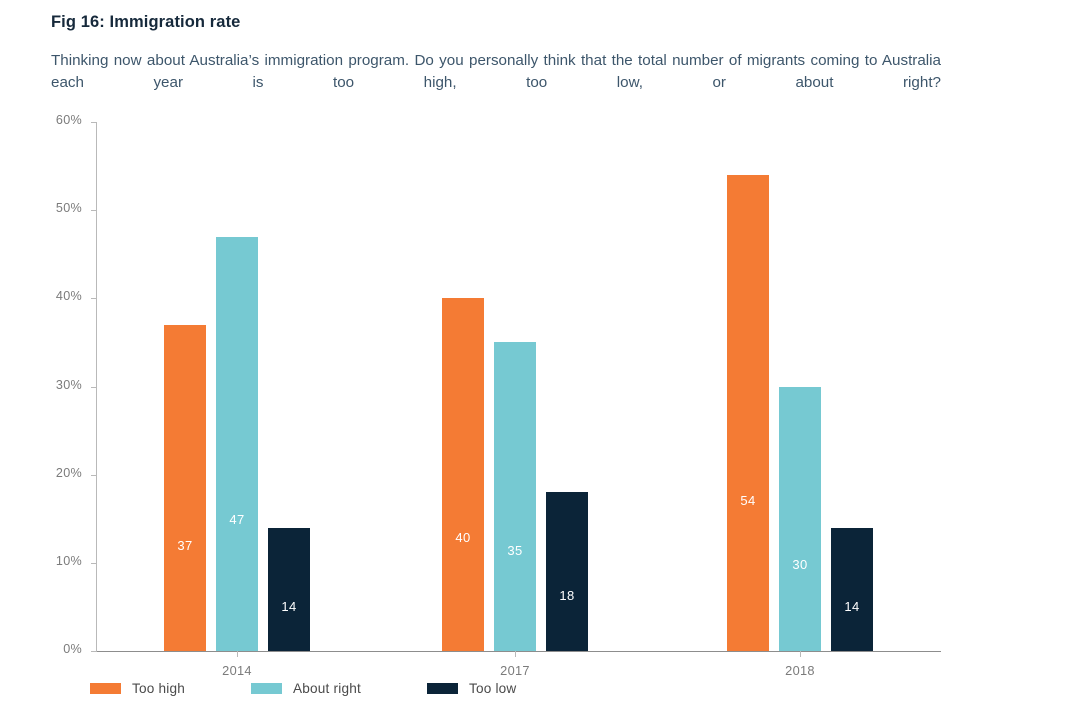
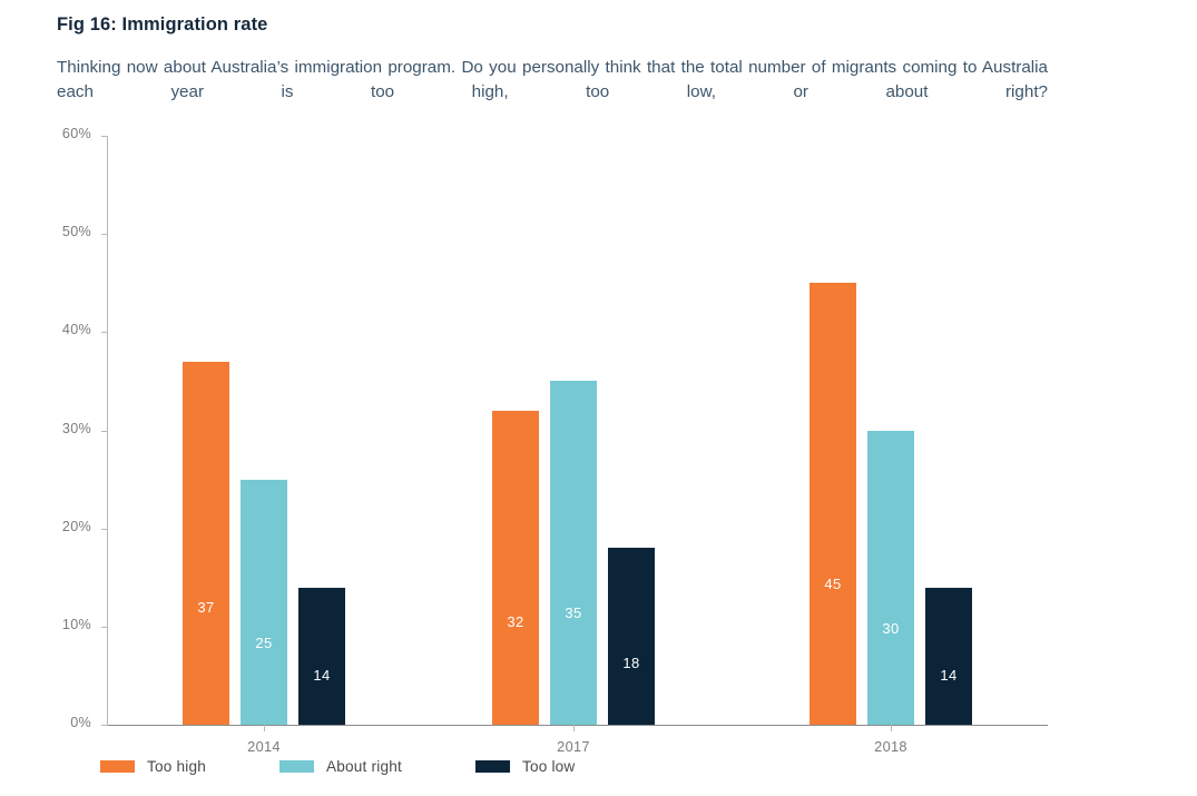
About right/2014: 47 -> 25
Too high/2017: 40 -> 32
Too high/2018: 54 -> 45
